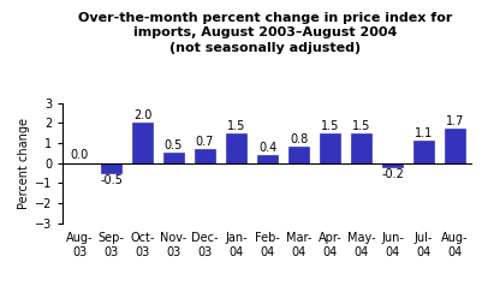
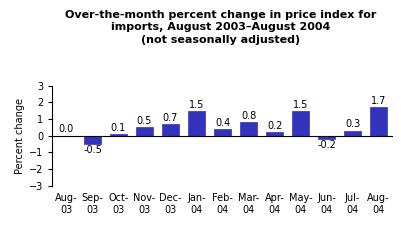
Oct- 03: 2.0 -> 0.1
Apr- 04: 1.5 -> 0.2
Jul- 04: 1.1 -> 0.3
